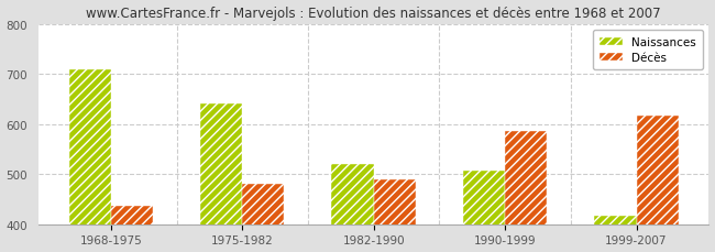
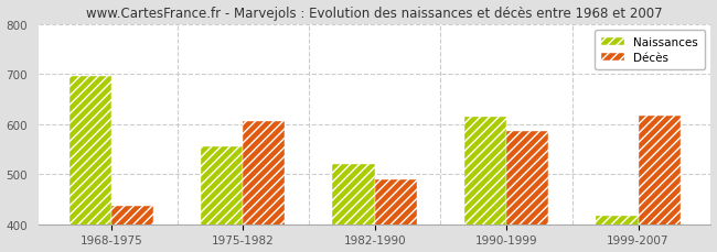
Naissances/1968-1975: 710 -> 695
Naissances/1975-1982: 640 -> 555
Décès/1975-1982: 480 -> 605
Naissances/1990-1999: 507 -> 615
